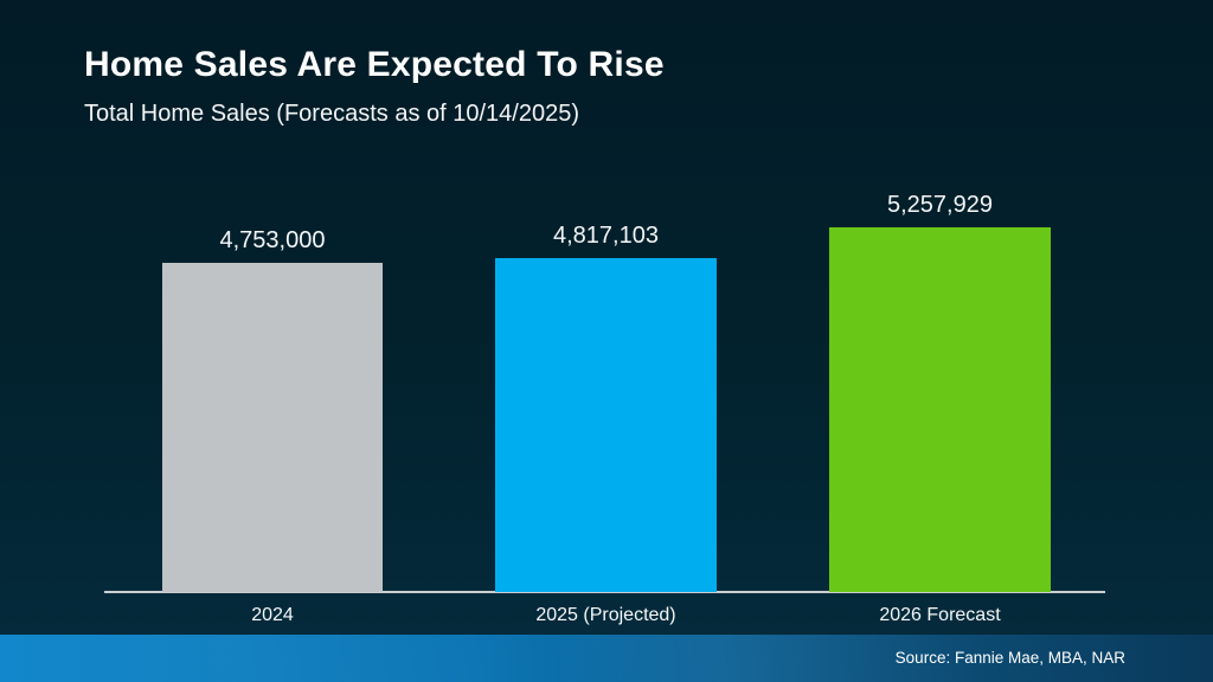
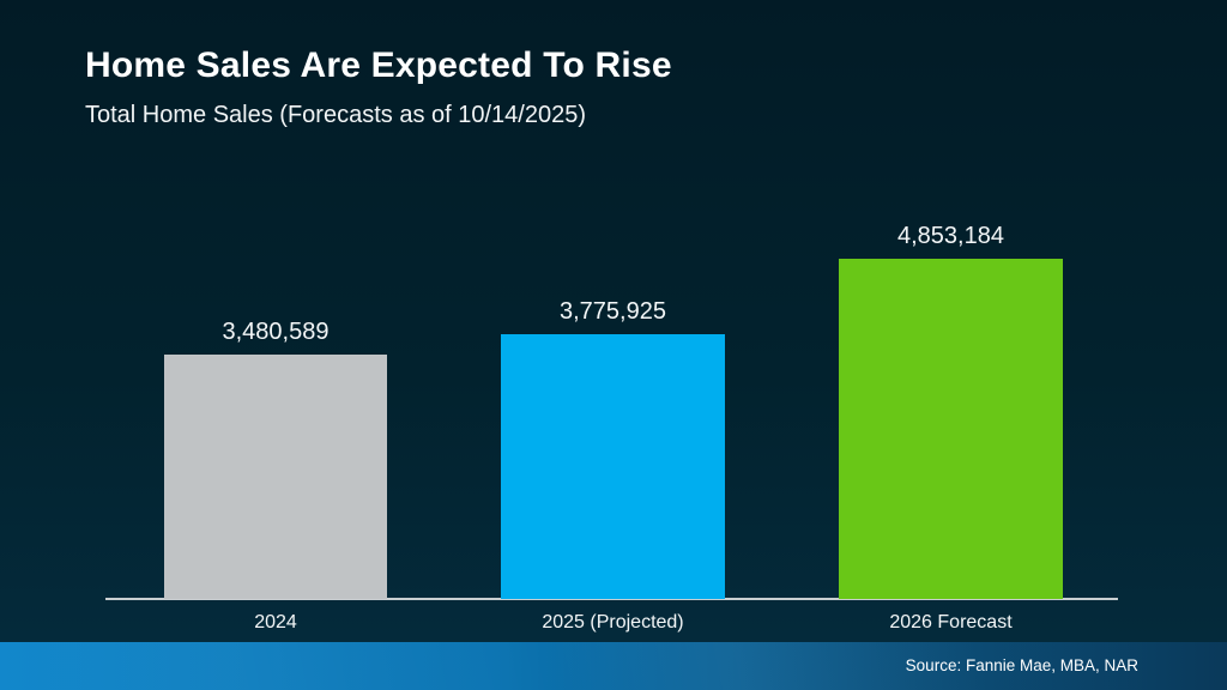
2024: 4,753,000 -> 3,480,589
2025 (Projected): 4,817,103 -> 3,775,925
2026 Forecast: 5,257,929 -> 4,853,184
